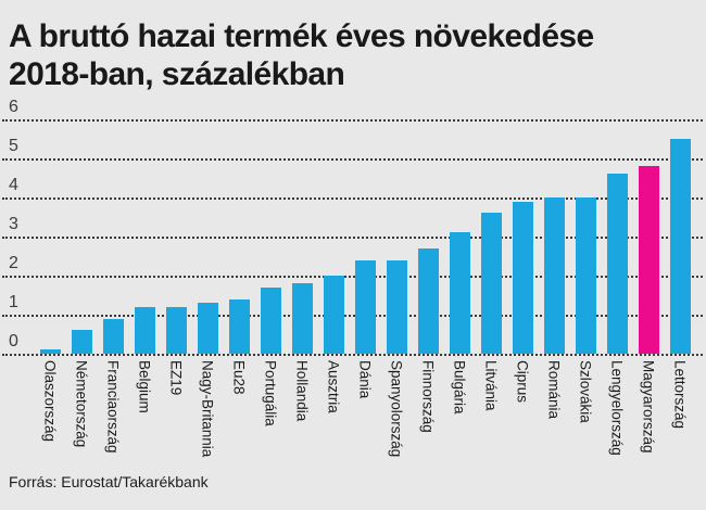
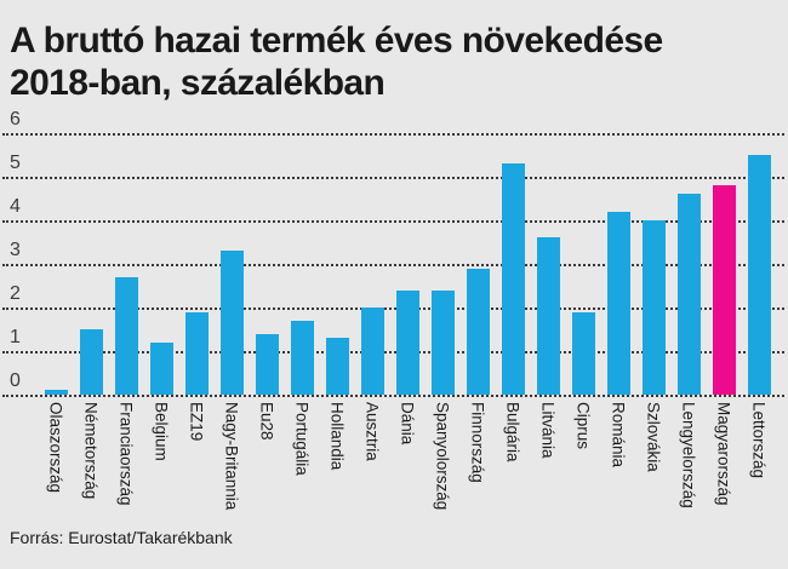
Németország: 0.6 -> 1.5
Franciaország: 0.9 -> 2.7
EZ19: 1.2 -> 1.9
Nagy-Britannia: 1.3 -> 3.3
Hollandia: 1.8 -> 1.3
Finnország: 2.7 -> 2.9
Bulgária: 3.1 -> 5.3
Ciprus: 3.9 -> 1.9
Románia: 4.0 -> 4.2
